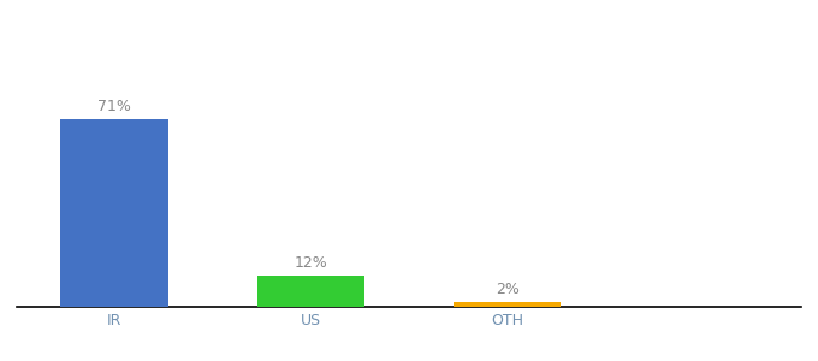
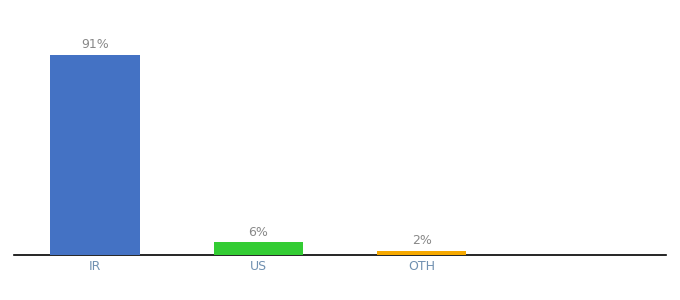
IR: 71% -> 91%
US: 12% -> 6%
